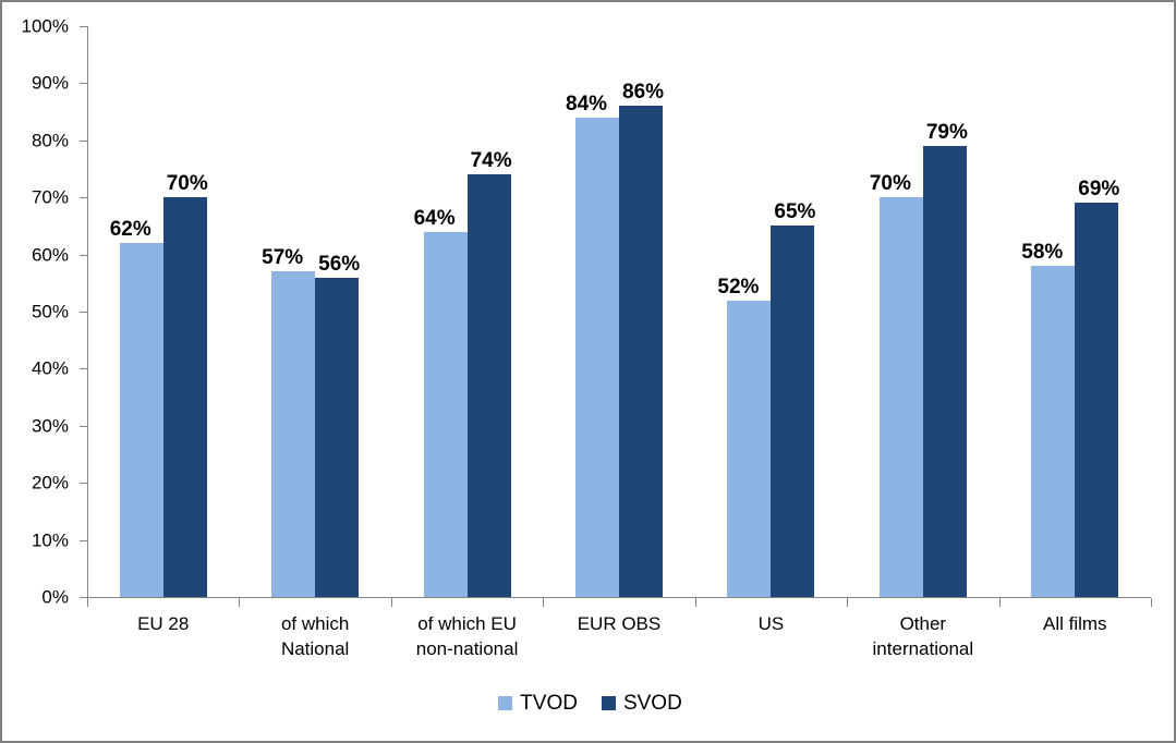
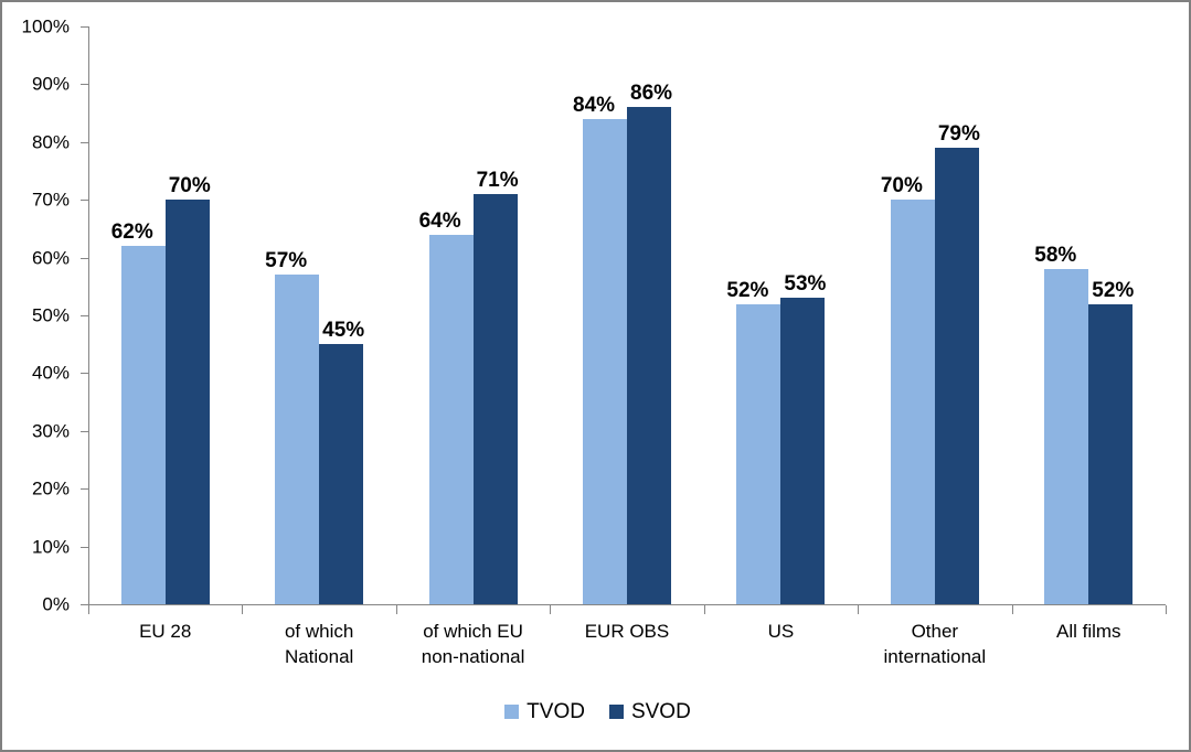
SVOD/of which National: 56% -> 45%
SVOD/of which EU non-national: 74% -> 71%
SVOD/US: 65% -> 53%
SVOD/All films: 69% -> 52%
